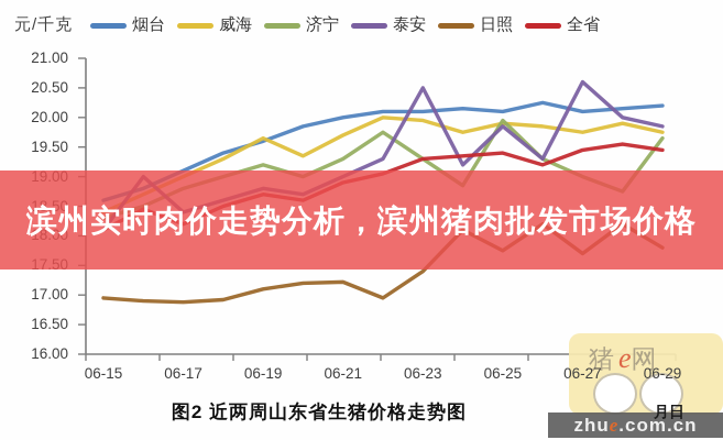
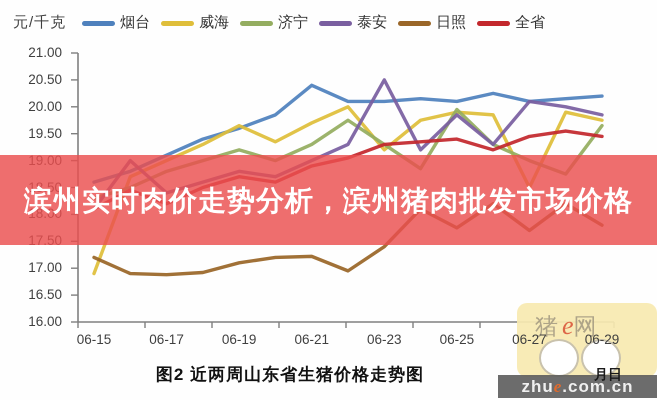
威海/06-15: 18.4 -> 16.9
日照/06-15: 16.9 -> 17.2
烟台/06-21: 20.0 -> 20.4
威海/06-23: 19.9 -> 19.2
威海/06-27: 19.8 -> 18.5
泰安/06-27: 20.6 -> 20.1
